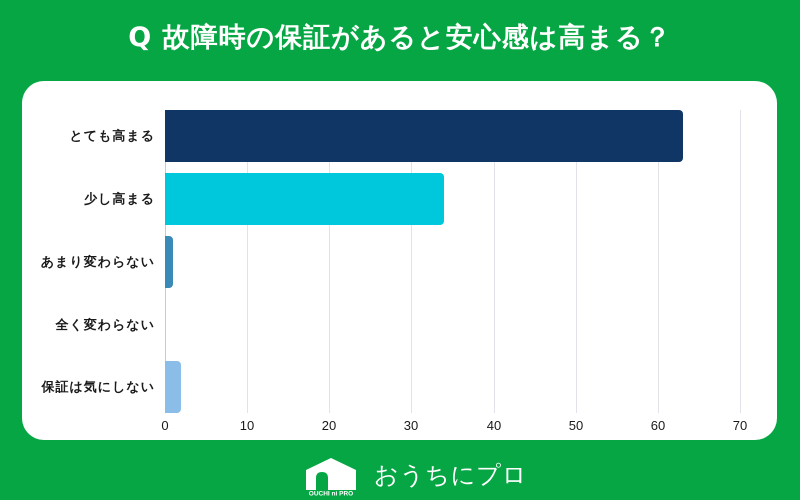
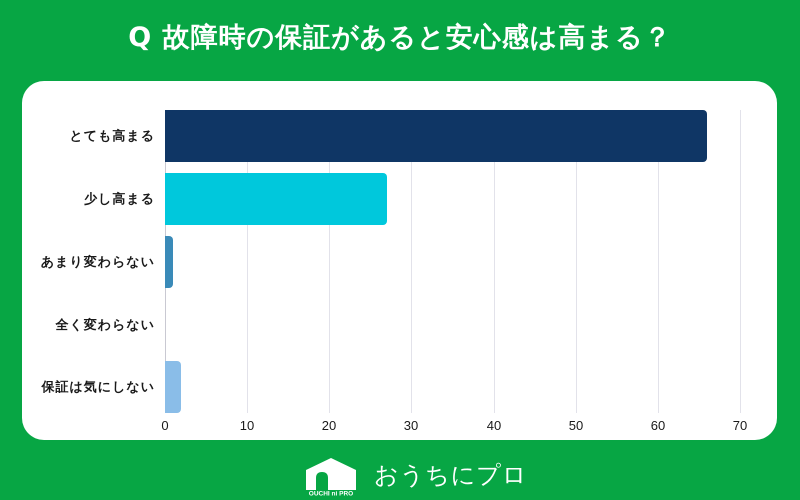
とても高まる: 63 -> 66
少し高まる: 34 -> 27
